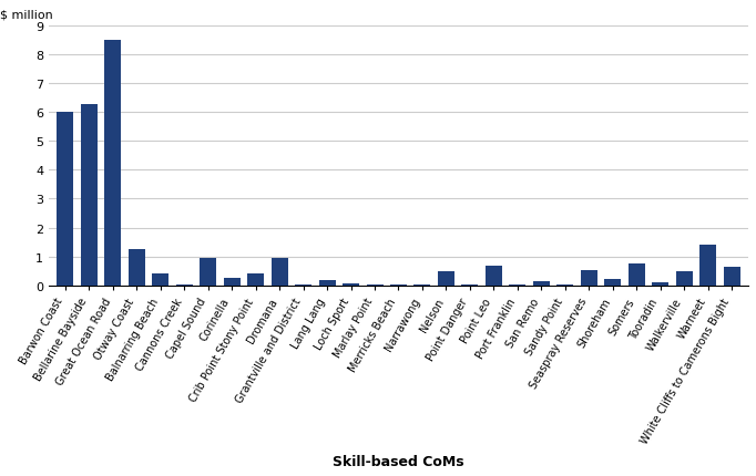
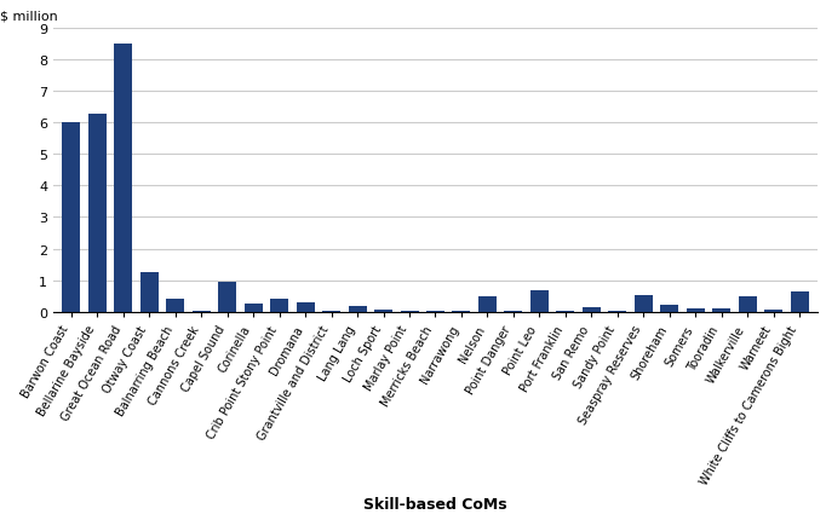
Dromana: 0.95 -> 0.32
Somers: 0.75 -> 0.10
Warneet: 1.40 -> 0.07
